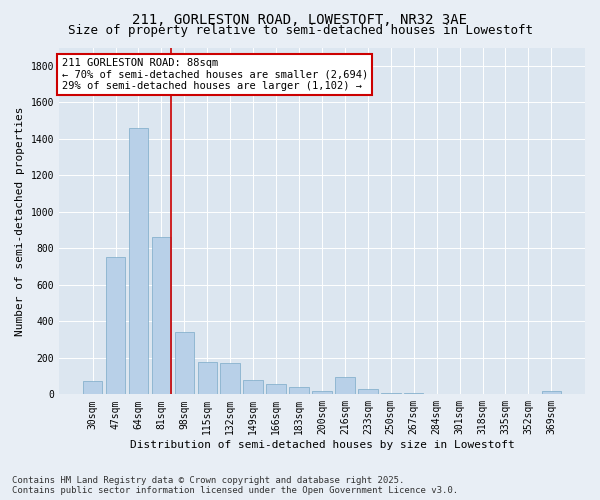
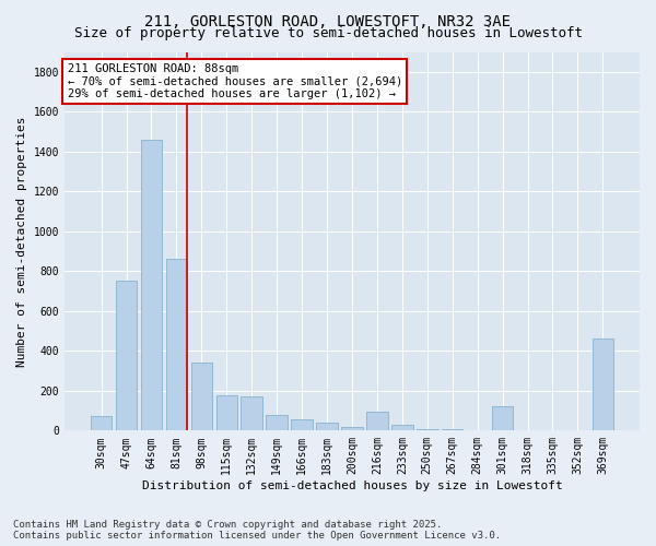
301sqm: 0 -> 120
369sqm: 20 -> 460
